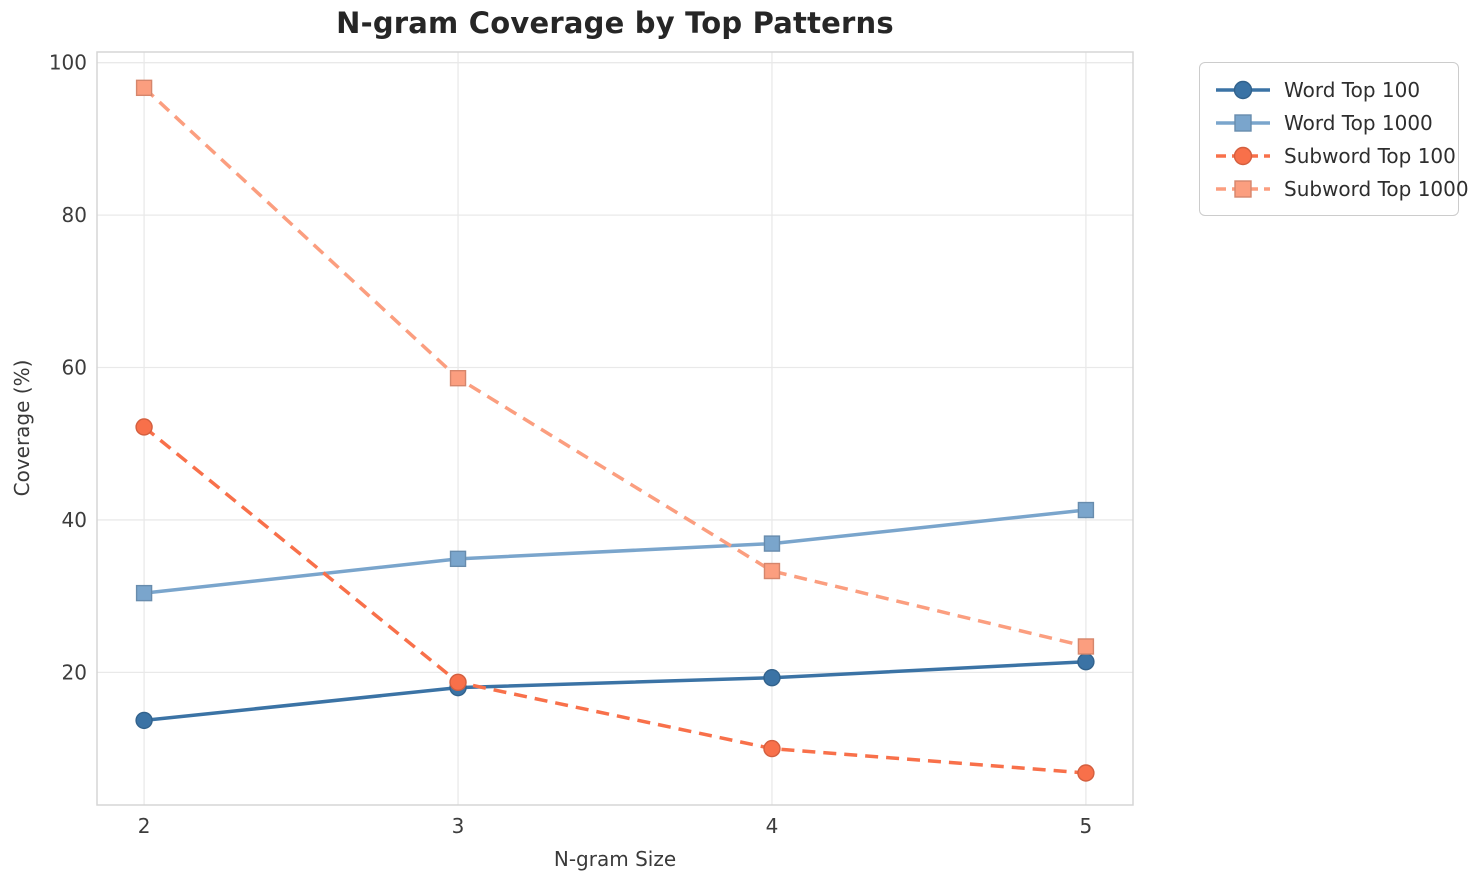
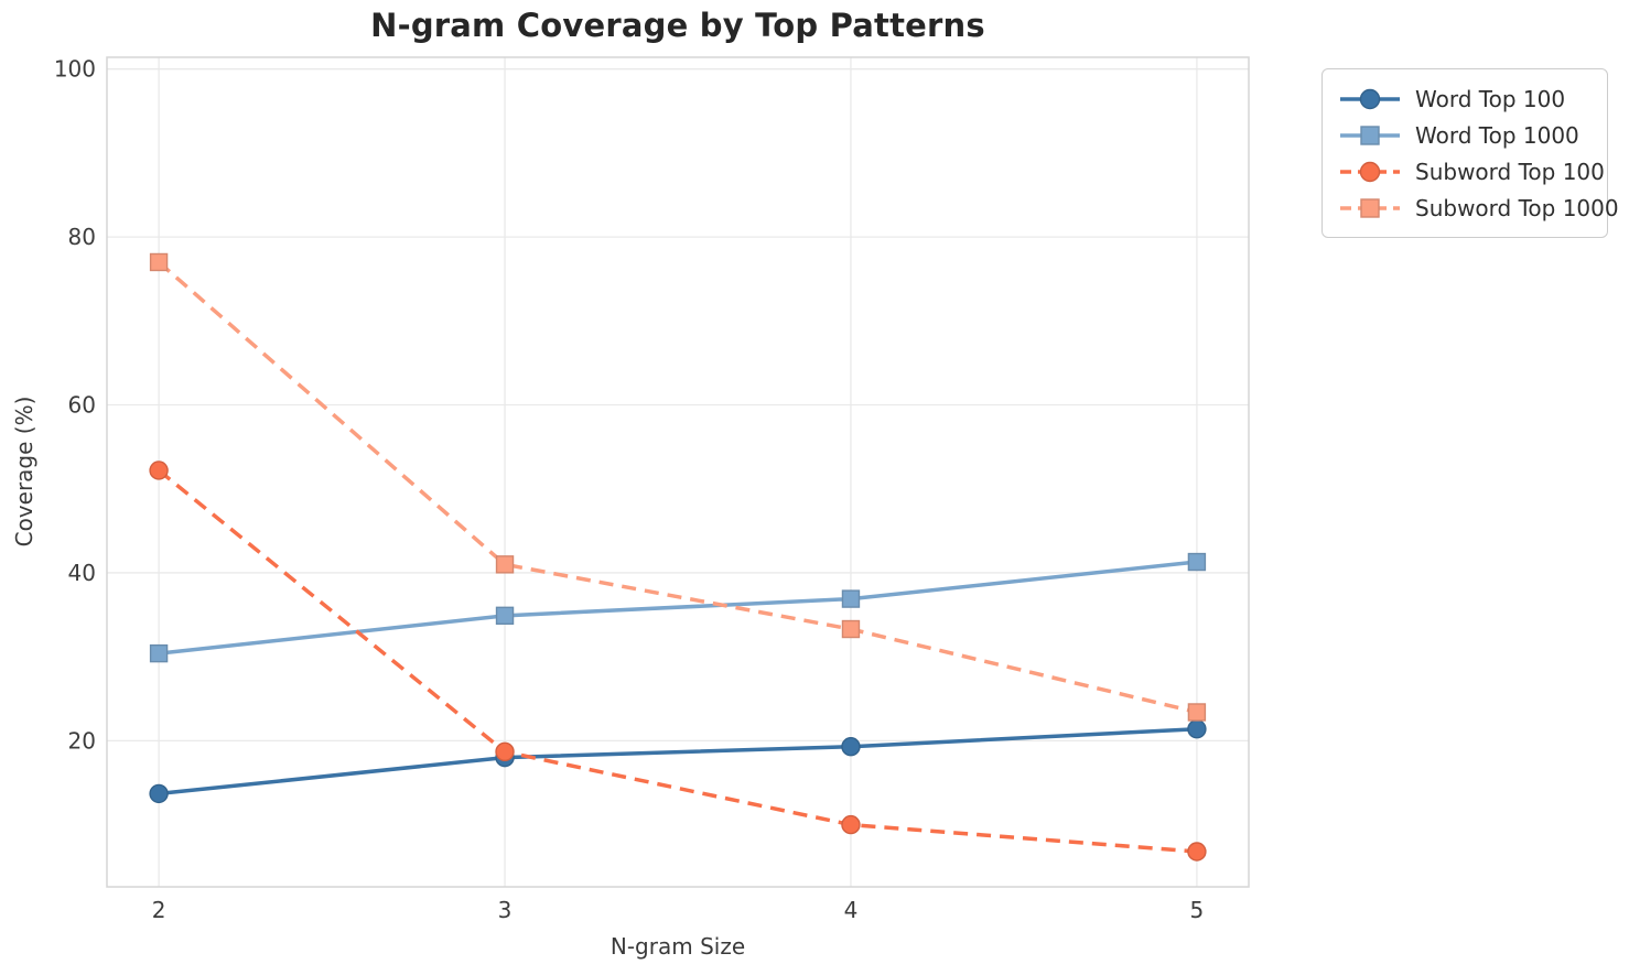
Subword Top 1000/2: 97 -> 77
Subword Top 1000/3: 59 -> 41
